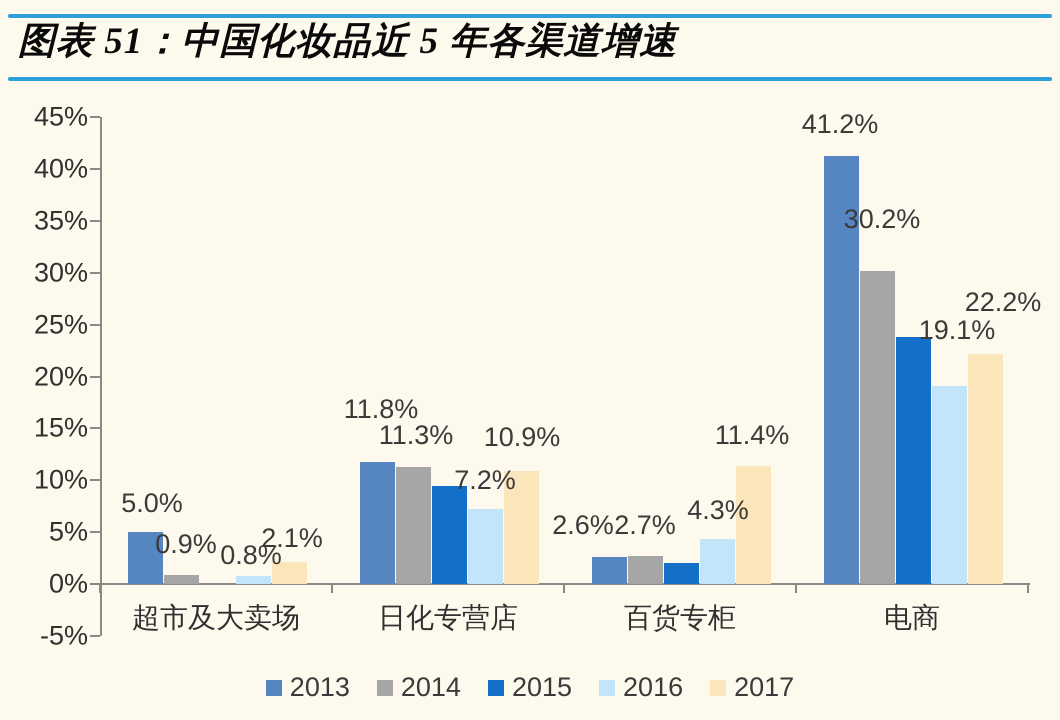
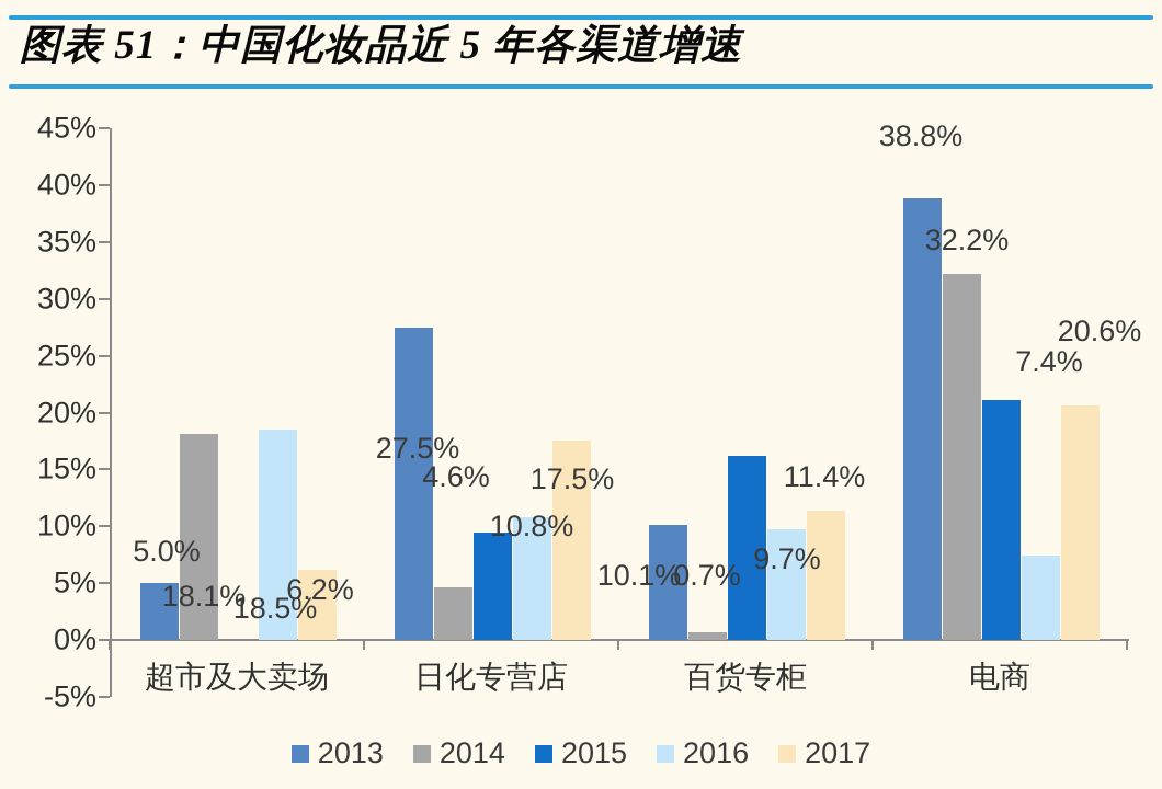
2014/超市及大卖场: 0.9% -> 18.1%
2016/超市及大卖场: 0.8% -> 18.5%
2017/超市及大卖场: 2.1% -> 6.2%
2013/日化专营店: 11.8% -> 27.5%
2014/日化专营店: 11.3% -> 4.6%
2016/日化专营店: 7.2% -> 10.8%
2017/日化专营店: 10.9% -> 17.5%
2013/百货专柜: 2.6% -> 10.1%
2014/百货专柜: 2.7% -> 0.7%
2015/百货专柜: 2.0% -> 16.2%
2016/百货专柜: 4.3% -> 9.7%
2013/电商: 41.2% -> 38.8%
2014/电商: 30.2% -> 32.2%
2015/电商: 23.8% -> 21.1%
2016/电商: 19.1% -> 7.4%
2017/电商: 22.2% -> 20.6%
